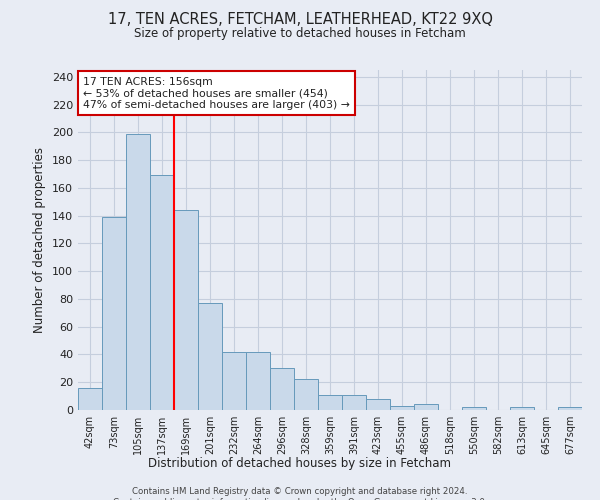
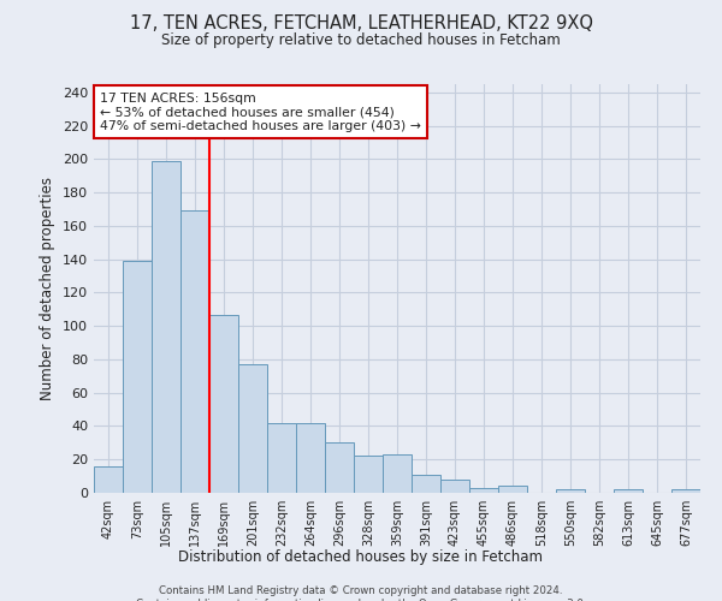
169sqm: 144 -> 107
359sqm: 11 -> 23
